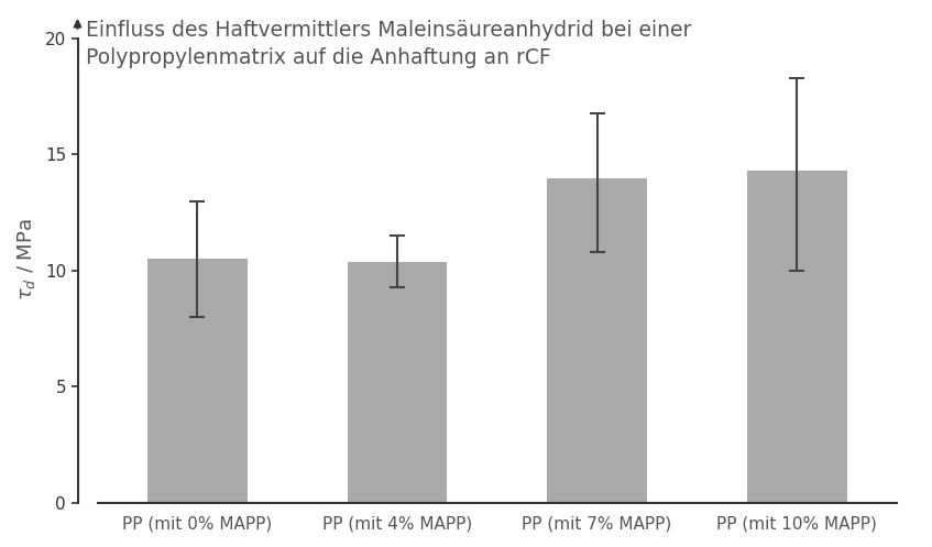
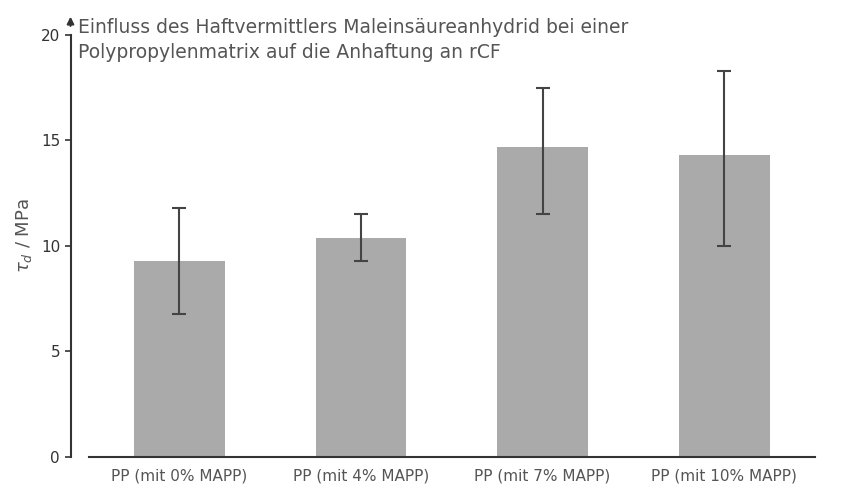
PP (mit 0% MAPP): 10.5 -> 9.3
PP (mit 7% MAPP): 14.0 -> 14.7
